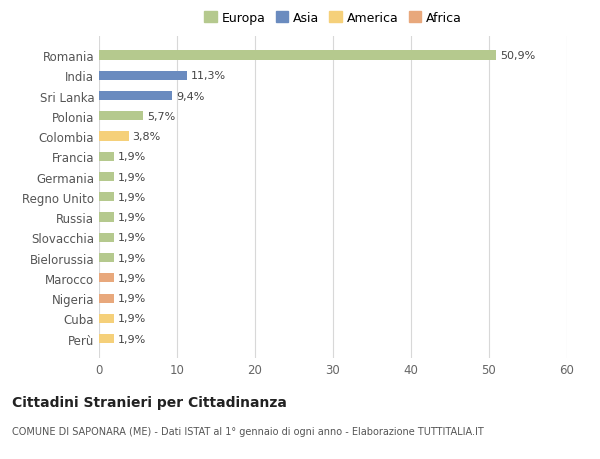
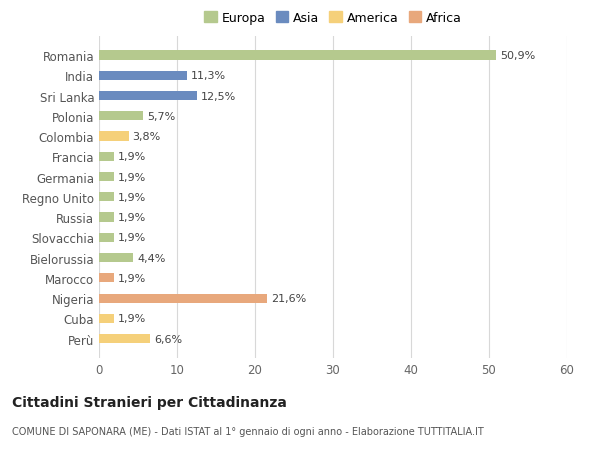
Sri Lanka: 9,4% -> 12,5%
Bielorussia: 1,9% -> 4,4%
Nigeria: 1,9% -> 21,6%
Perù: 1,9% -> 6,6%
